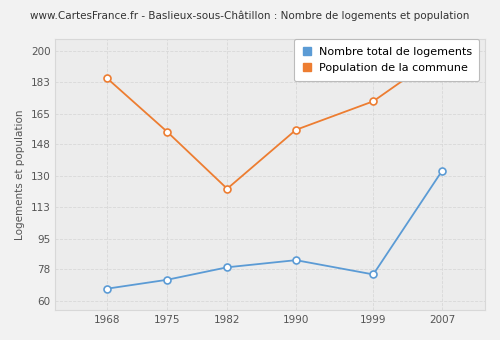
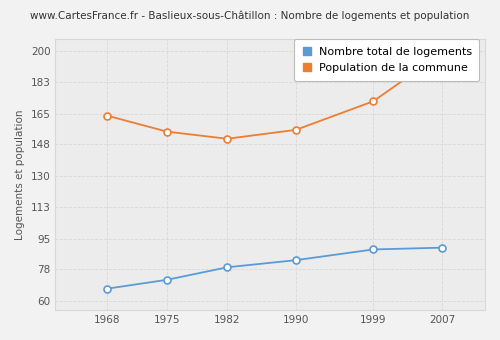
Population de la commune/1968: 185 -> 164
Population de la commune/1982: 123 -> 151
Nombre total de logements/1999: 75 -> 89
Nombre total de logements/2007: 133 -> 90
